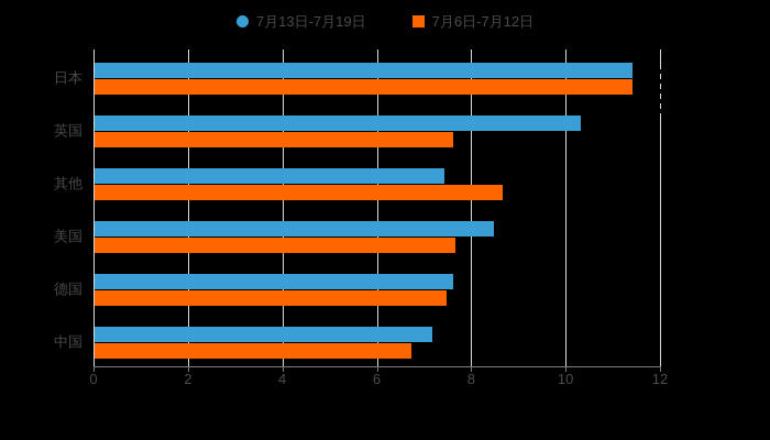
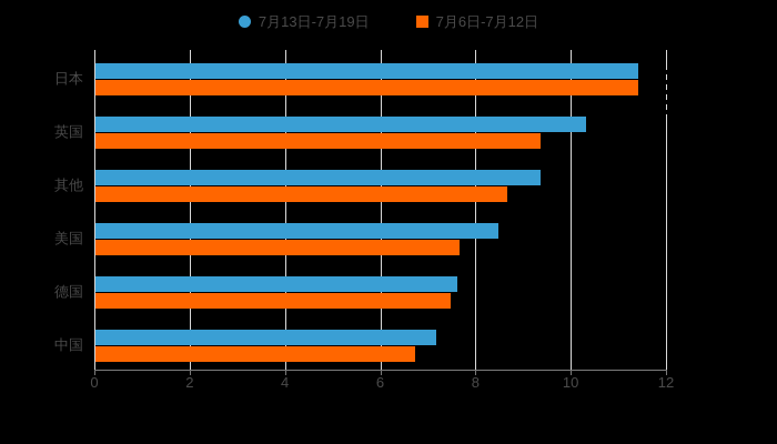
7月6日-7月12日/英国: 7.6 -> 9.3
7月13日-7月19日/其他: 7.4 -> 9.3
